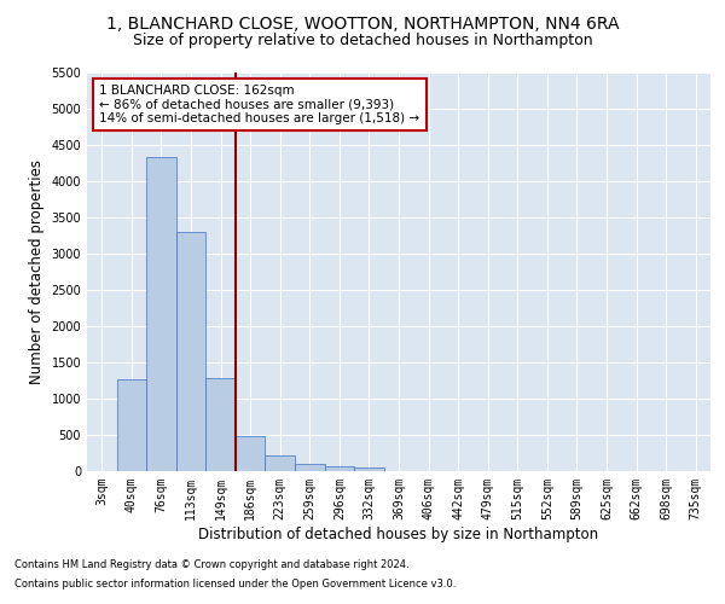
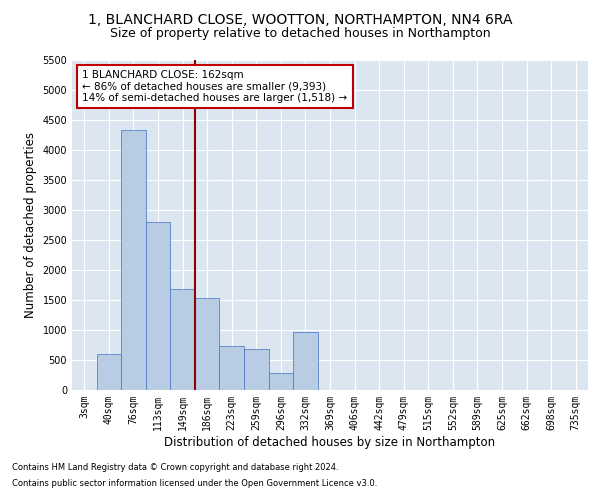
40sqm: 1270 -> 600
113sqm: 3300 -> 2800
149sqm: 1290 -> 1680
186sqm: 490 -> 1540
223sqm: 220 -> 740
259sqm: 100 -> 680
296sqm: 70 -> 280
332sqm: 60 -> 960
